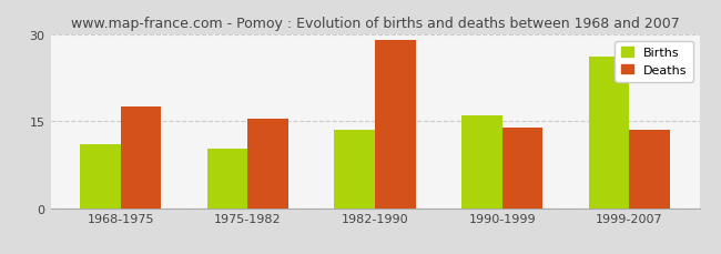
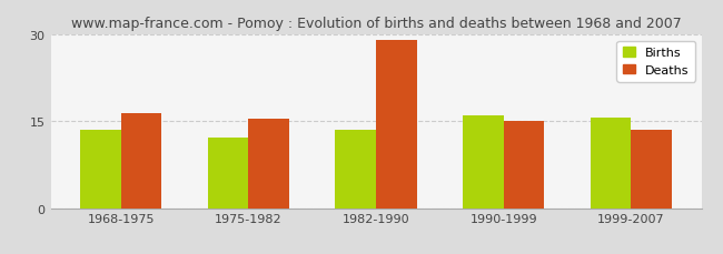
Births/1968-1975: 11.0 -> 13.5
Deaths/1968-1975: 17.6 -> 16.5
Births/1975-1982: 10.2 -> 12.2
Deaths/1990-1999: 14.0 -> 15.0
Births/1999-2007: 26.2 -> 15.7
